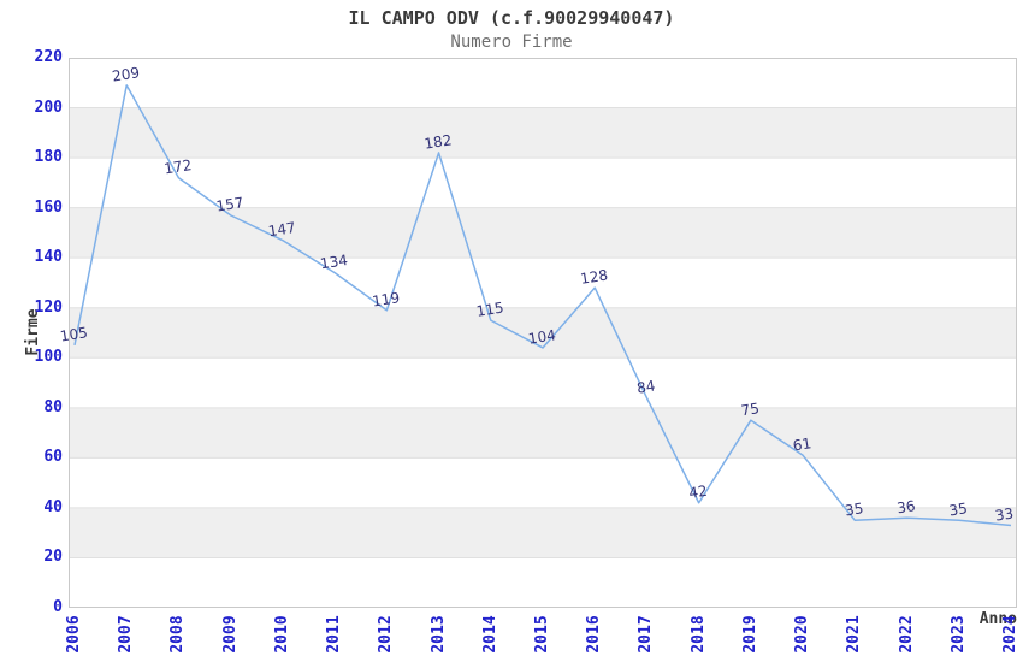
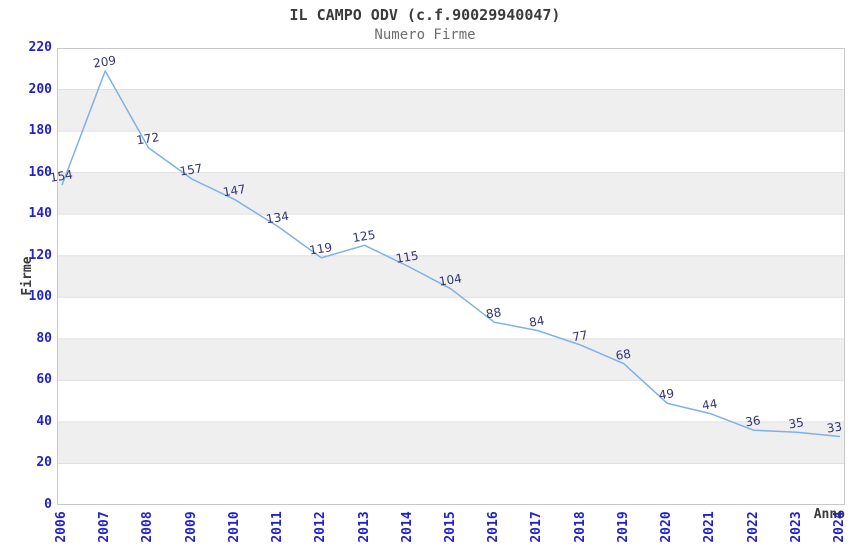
2006: 105 -> 154
2013: 182 -> 125
2016: 128 -> 88
2018: 42 -> 77
2019: 75 -> 68
2020: 61 -> 49
2021: 35 -> 44
